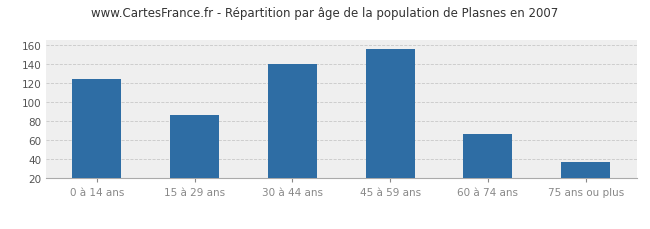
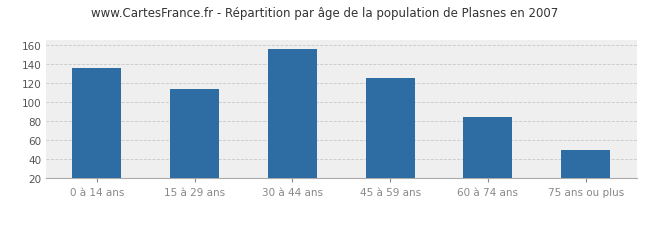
0 à 14 ans: 124 -> 136
15 à 29 ans: 87 -> 114
30 à 44 ans: 140 -> 156
45 à 59 ans: 156 -> 126
60 à 74 ans: 67 -> 84
75 ans ou plus: 37 -> 50
